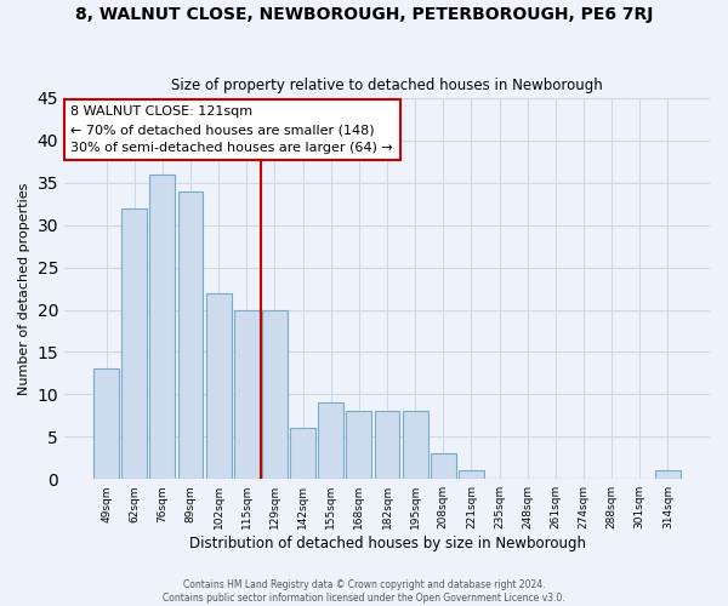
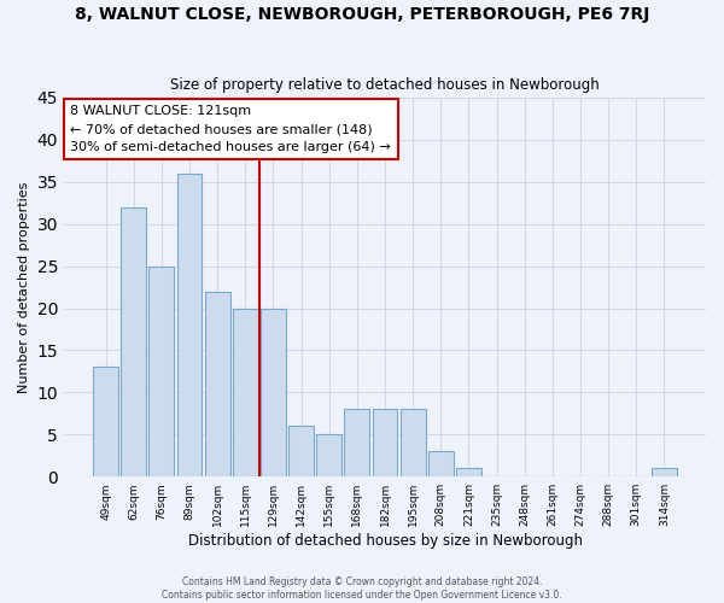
76sqm: 36 -> 25
89sqm: 34 -> 36
155sqm: 9 -> 5
